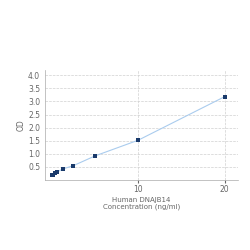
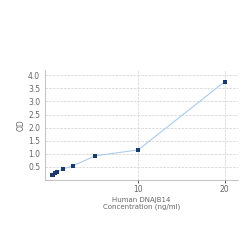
10: 1.52 -> 1.15
20: 3.18 -> 3.75
